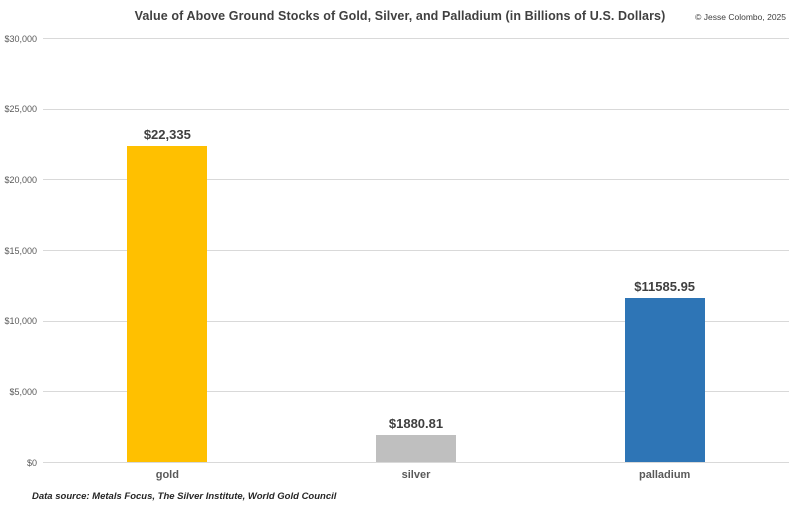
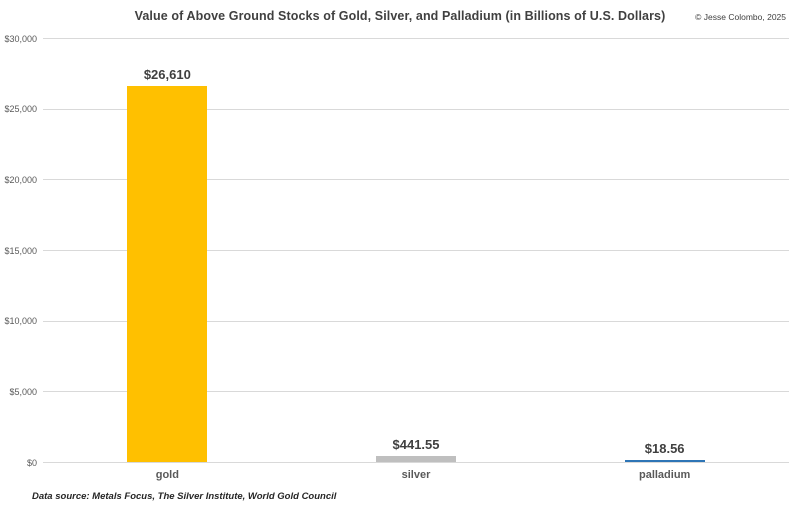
gold: $22,335 -> $26,610
silver: $1880.81 -> $441.55
palladium: $11585.95 -> $18.56
